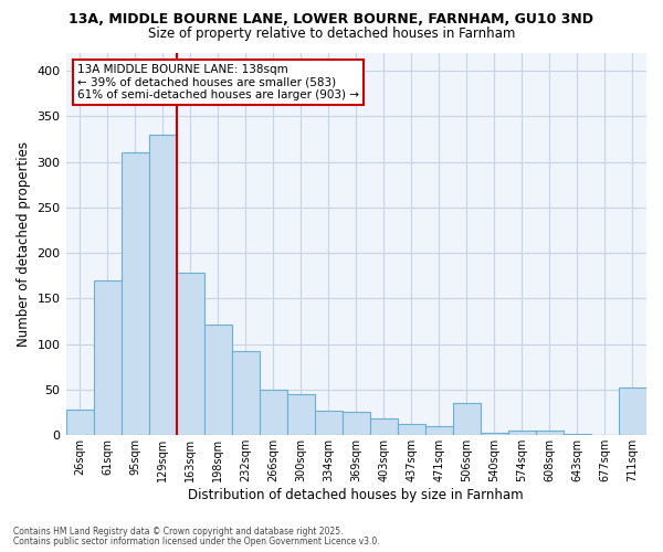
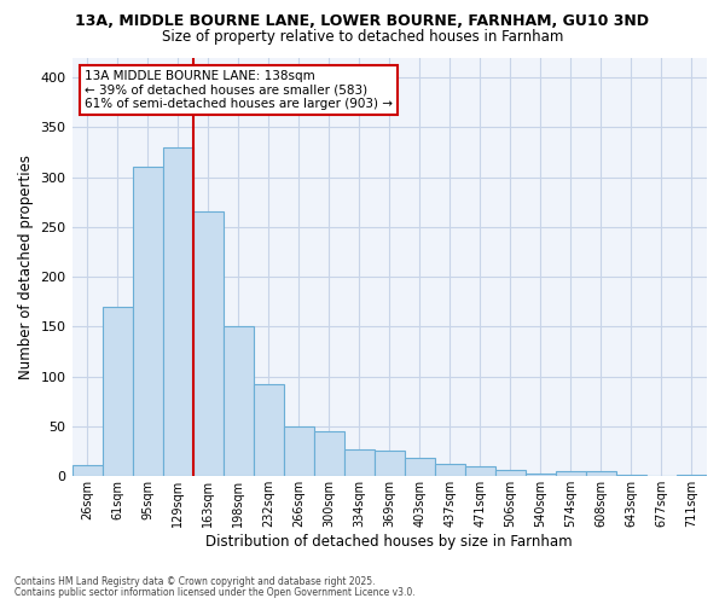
26sqm: 28 -> 11
163sqm: 178 -> 265
198sqm: 122 -> 151
506sqm: 36 -> 7
711sqm: 52 -> 2
